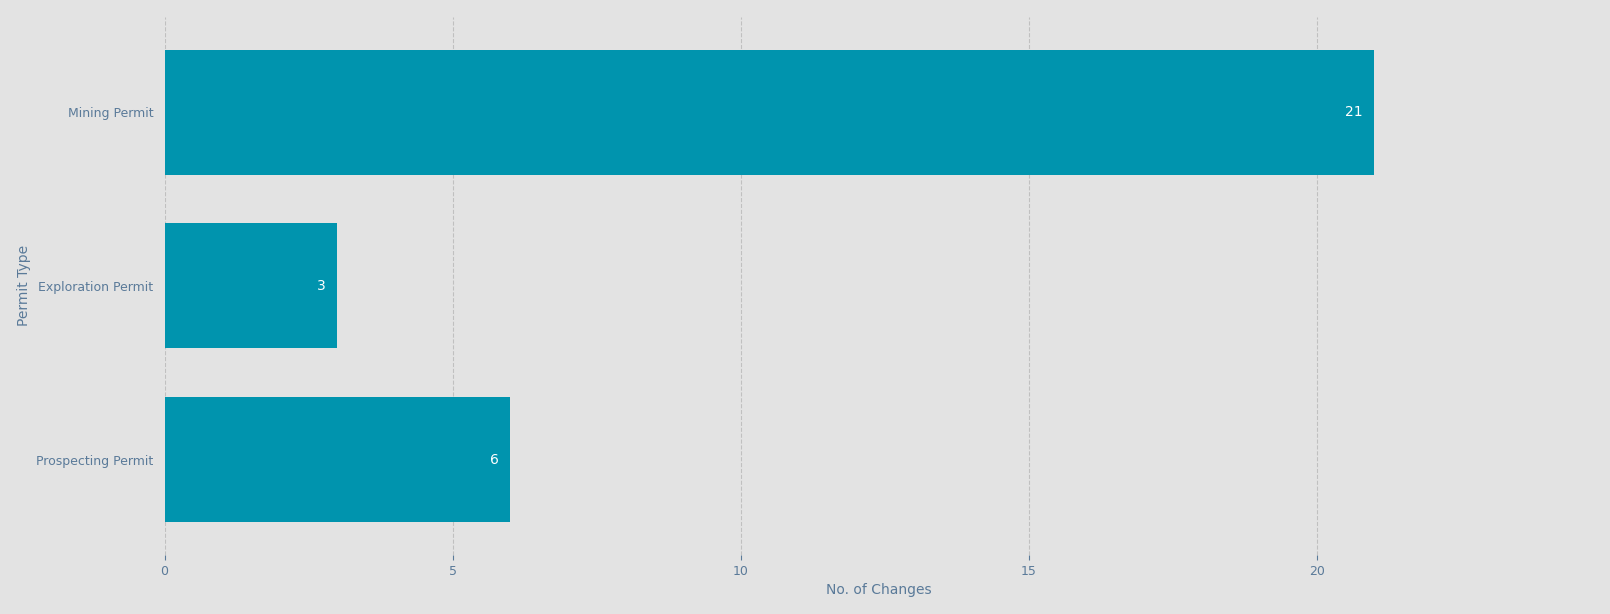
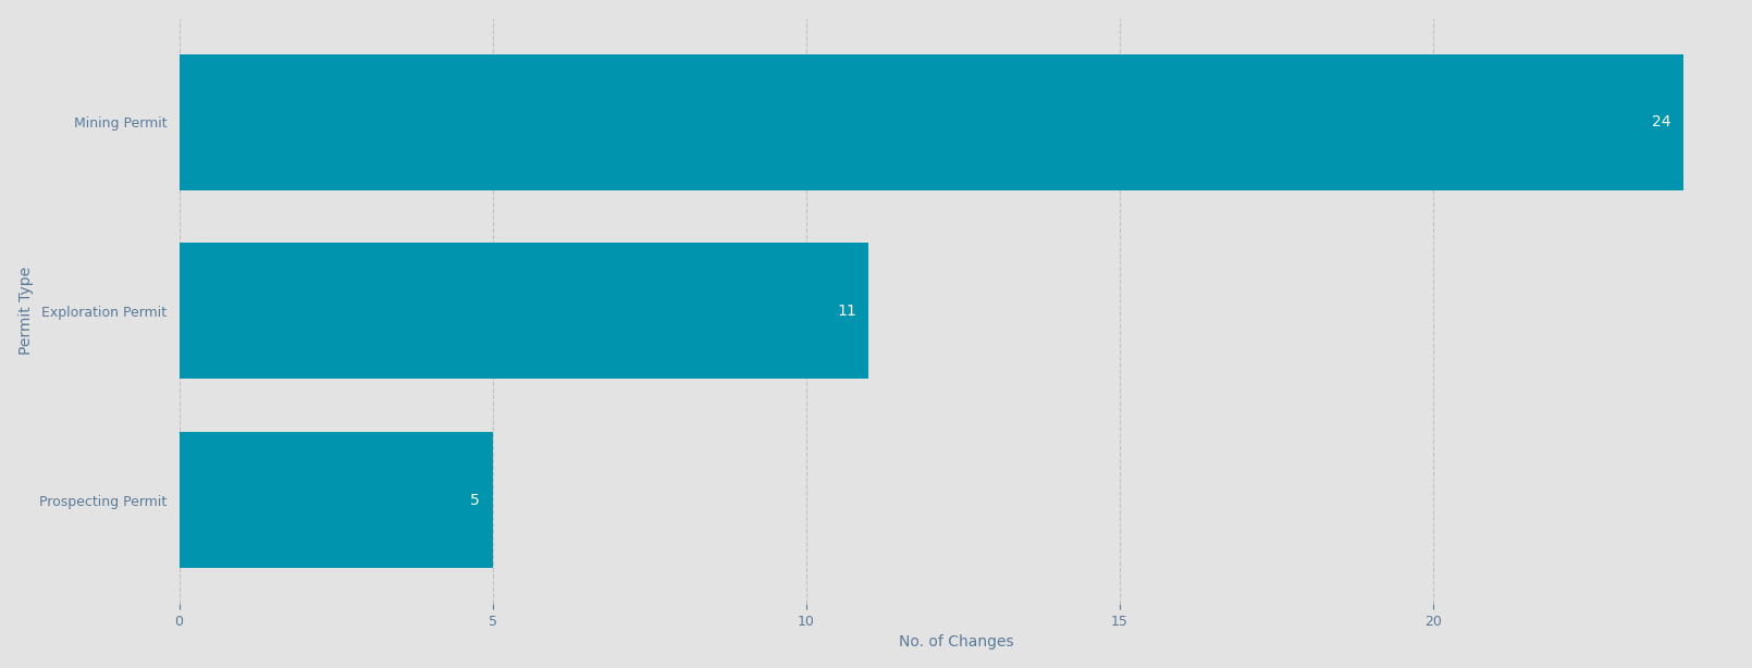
Mining Permit: 21 -> 24
Exploration Permit: 3 -> 11
Prospecting Permit: 6 -> 5
